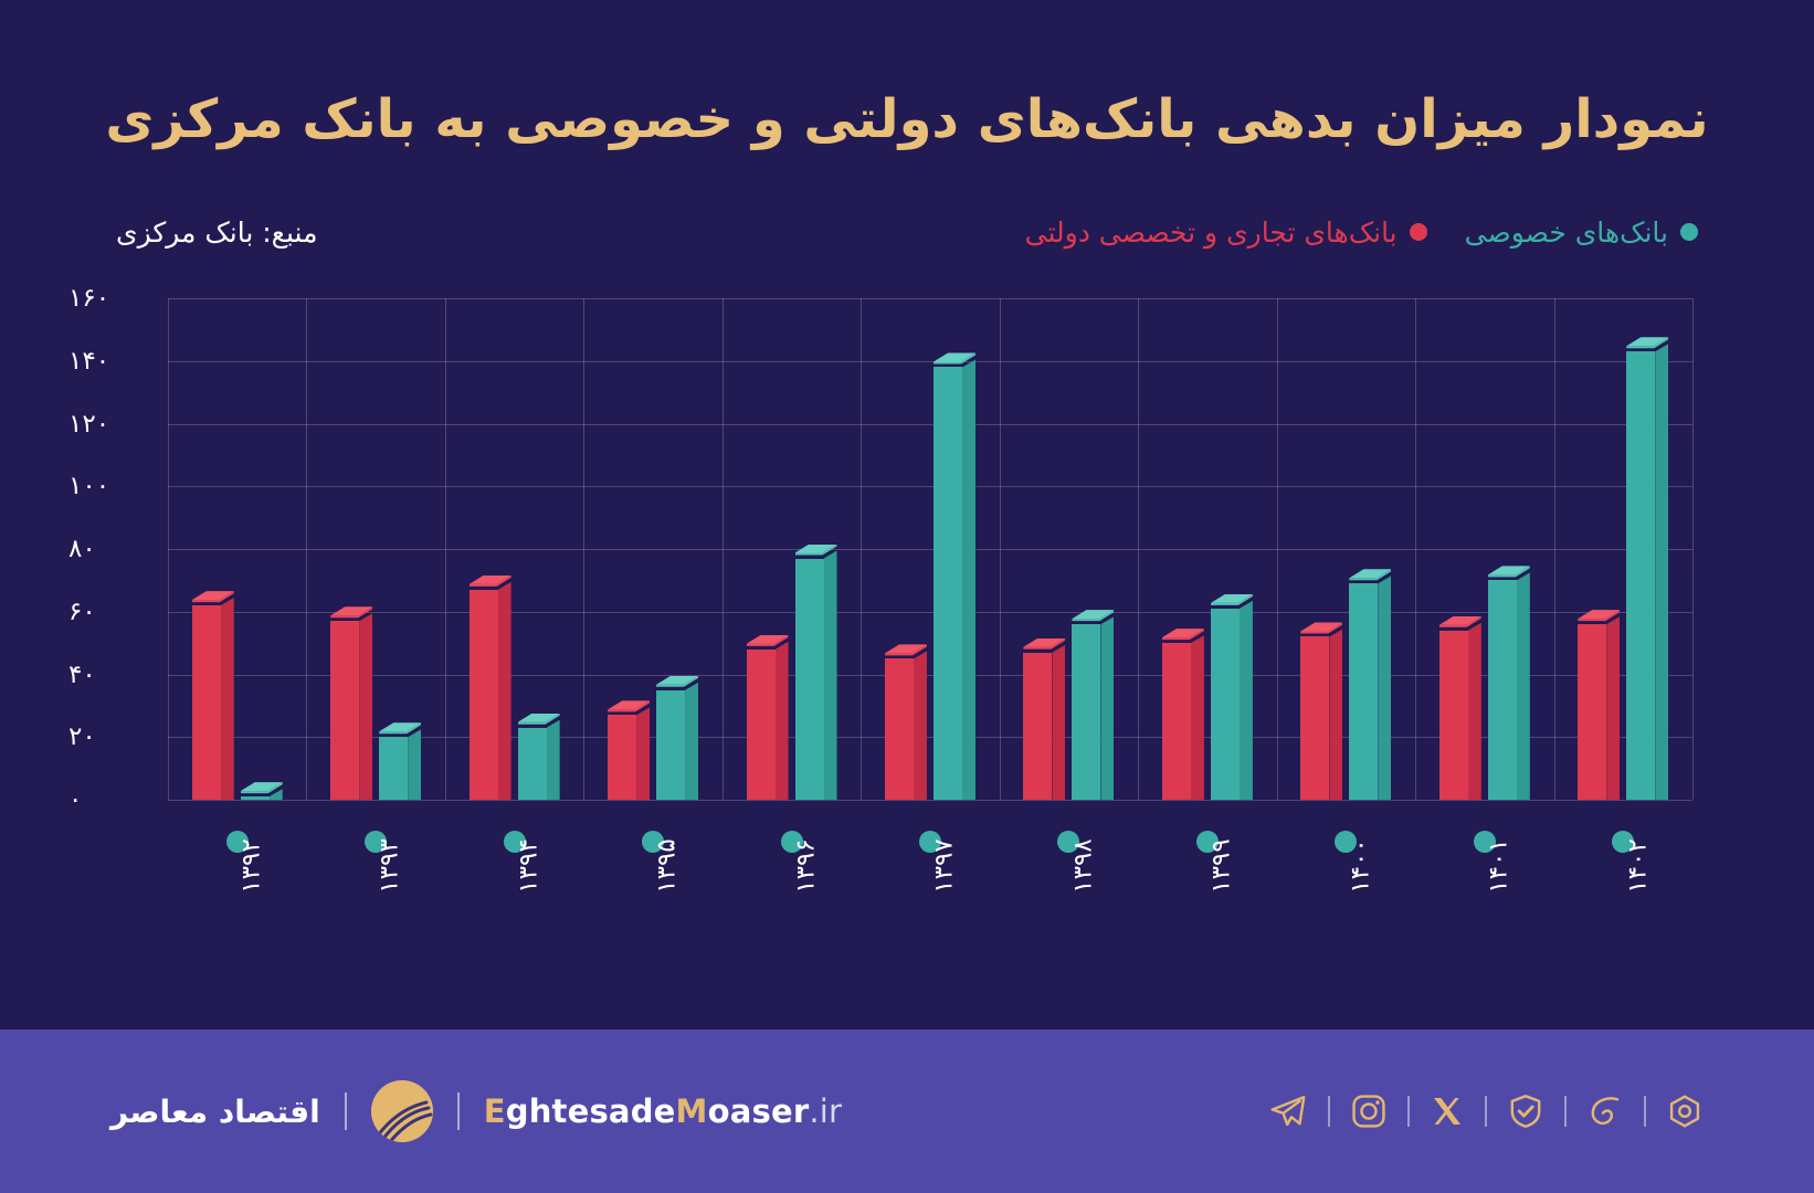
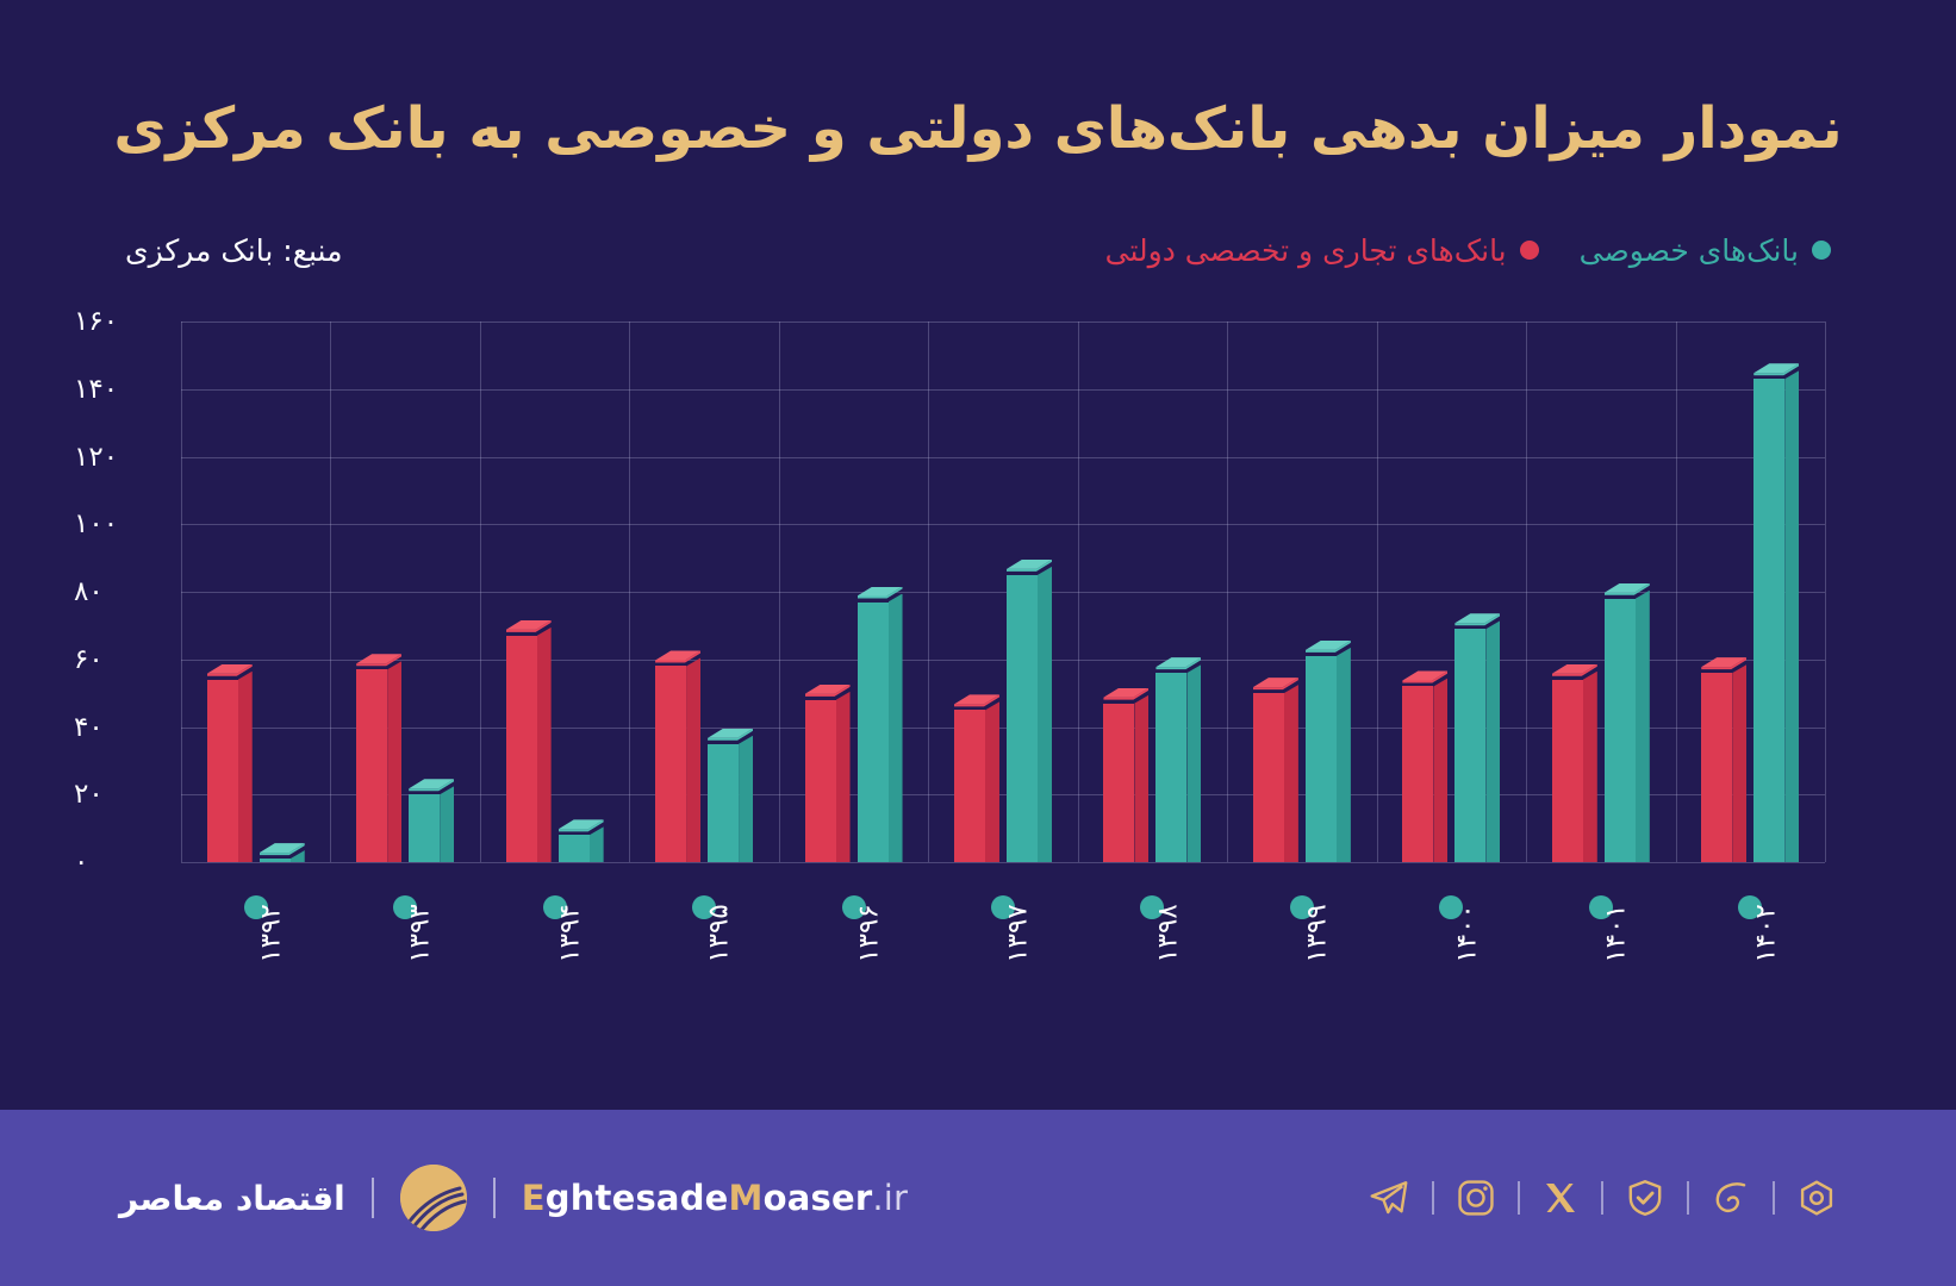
بانک‌های تجاری و تخصصی دولتی/۱۳۹۲: 62 -> 54
بانک‌های خصوصی/۱۳۹۴: 23 -> 8
بانک‌های تجاری و تخصصی دولتی/۱۳۹۵: 27 -> 58
بانک‌های خصوصی/۱۳۹۷: 138 -> 85
بانک‌های خصوصی/۱۴۰۱: 70 -> 78
